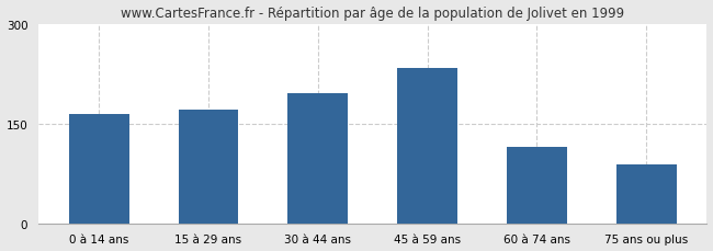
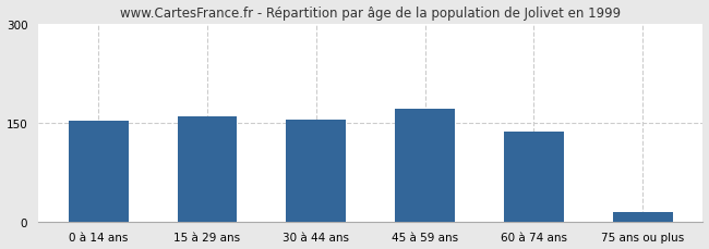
0 à 14 ans: 164 -> 152
15 à 29 ans: 170 -> 160
30 à 44 ans: 196 -> 154
45 à 59 ans: 234 -> 171
60 à 74 ans: 114 -> 136
75 ans ou plus: 88 -> 15
